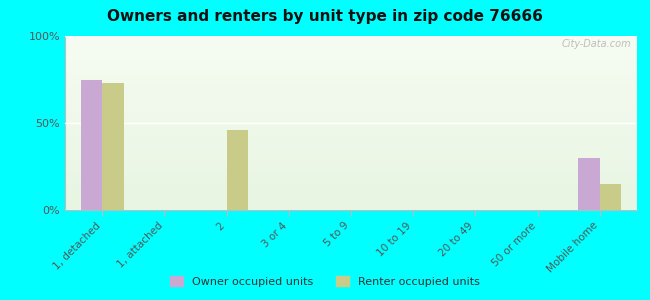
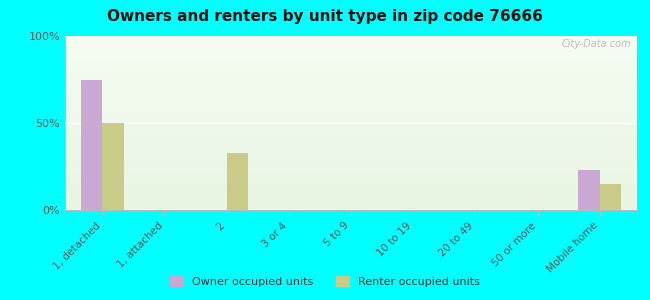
Renter occupied units/1, detached: 73% -> 50%
Renter occupied units/2: 46% -> 33%
Owner occupied units/Mobile home: 30% -> 23%
